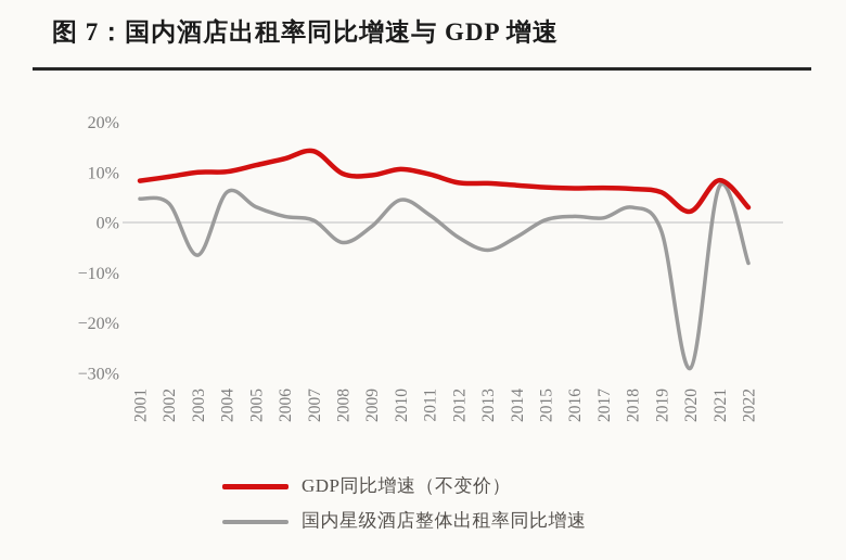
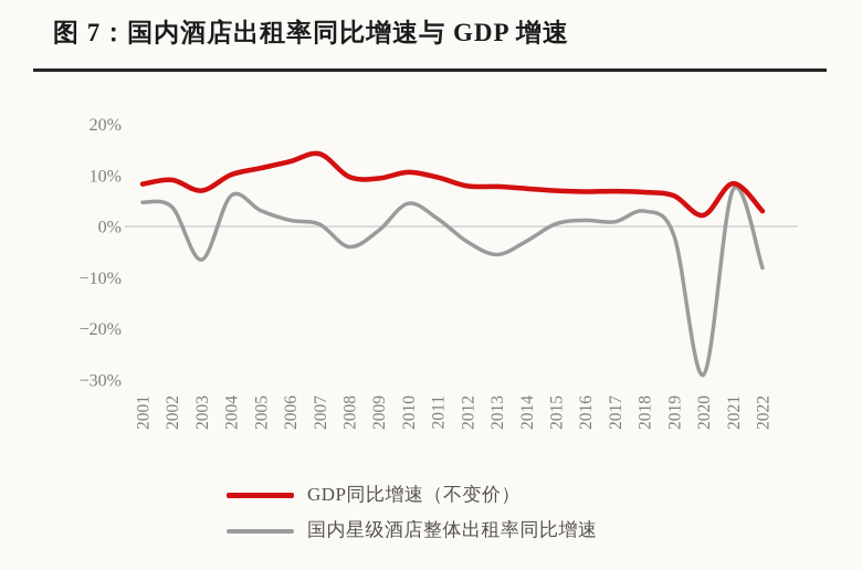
GDP同比增速（不变价）/2003: 10% -> 7%
